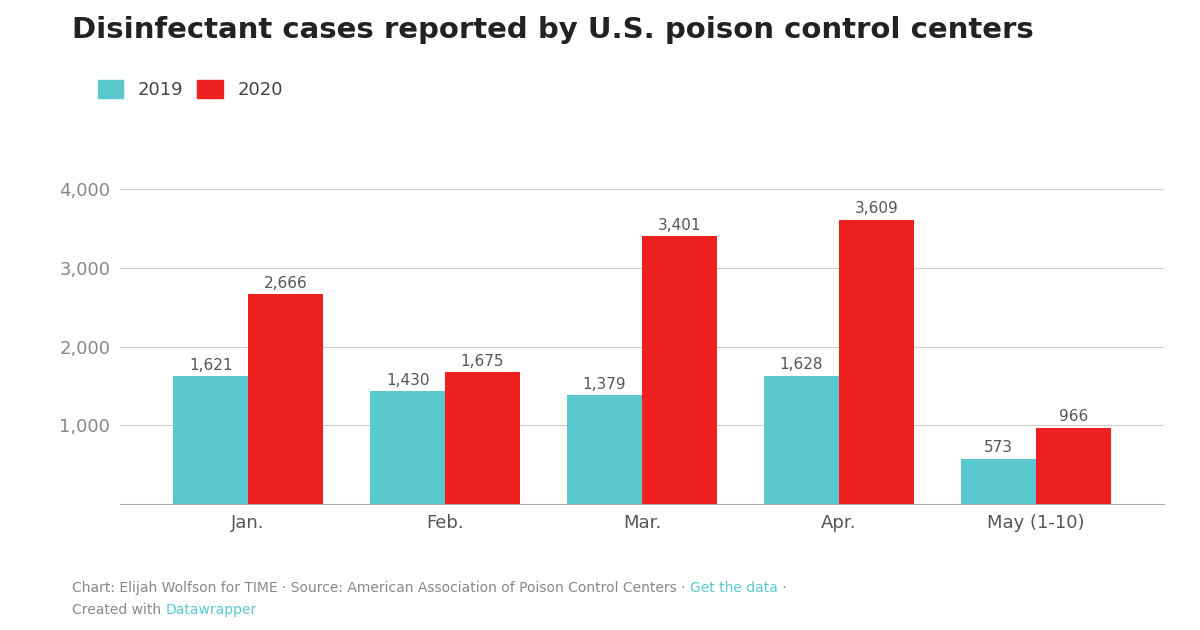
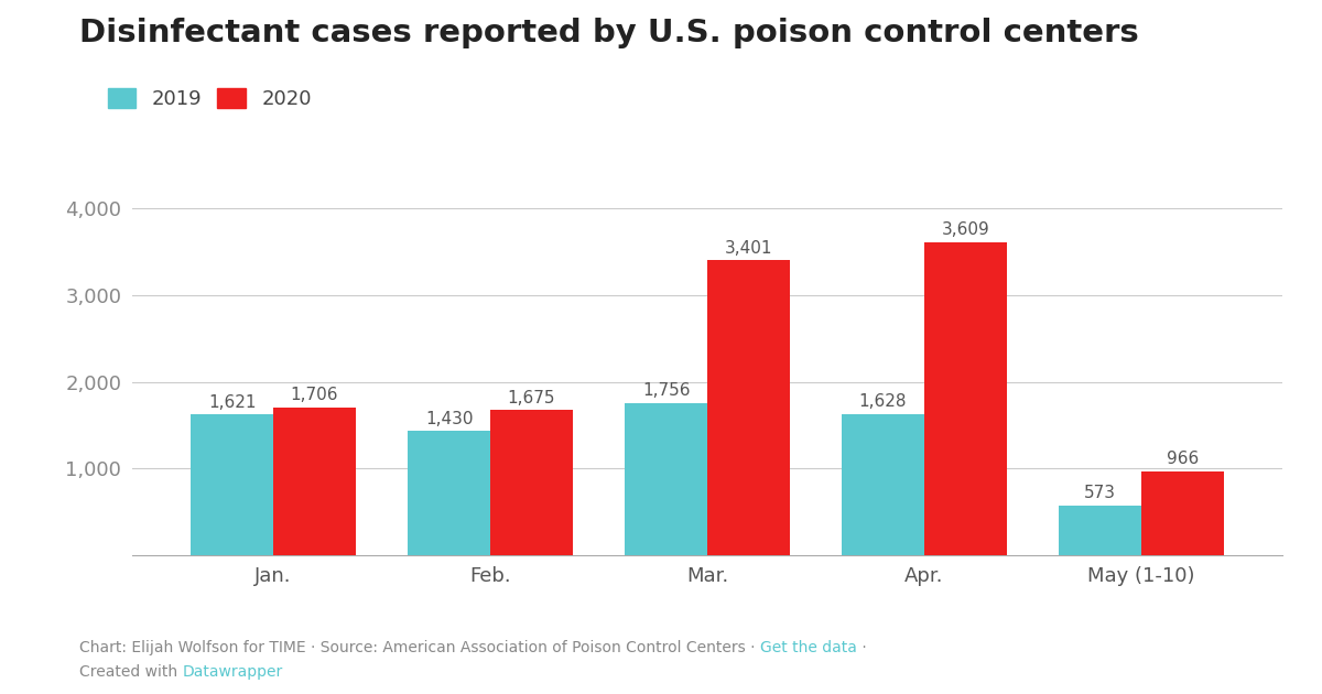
2020/Jan.: 2,666 -> 1,706
2019/Mar.: 1,379 -> 1,756
